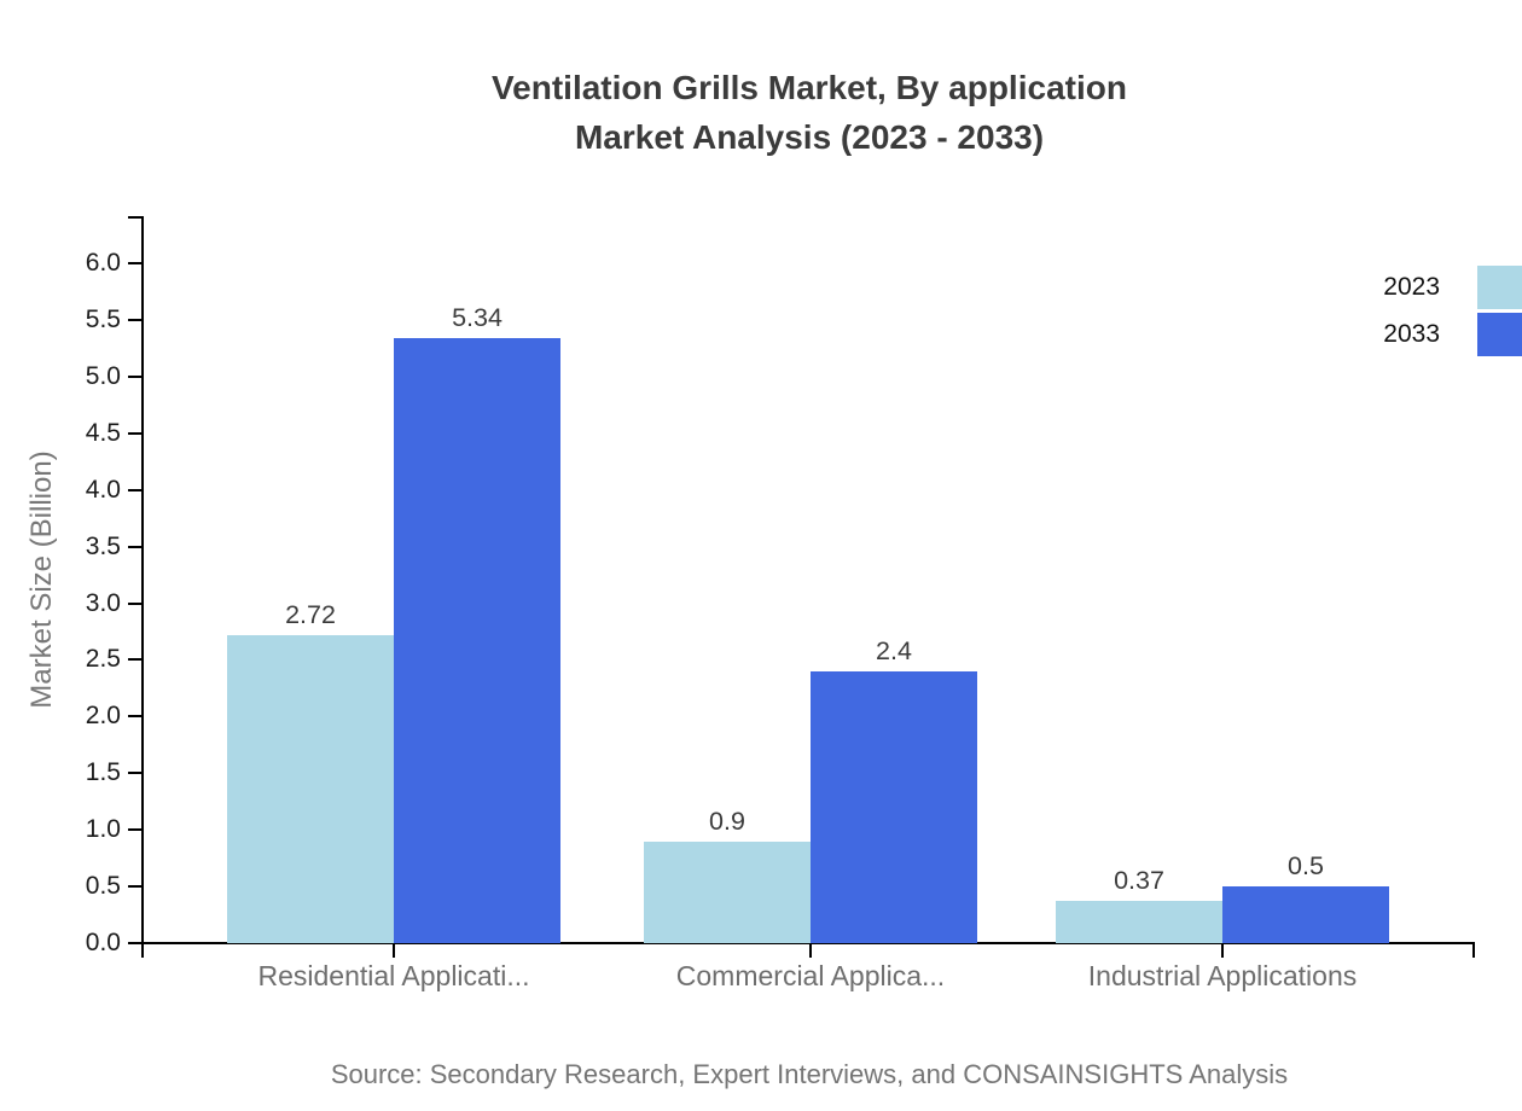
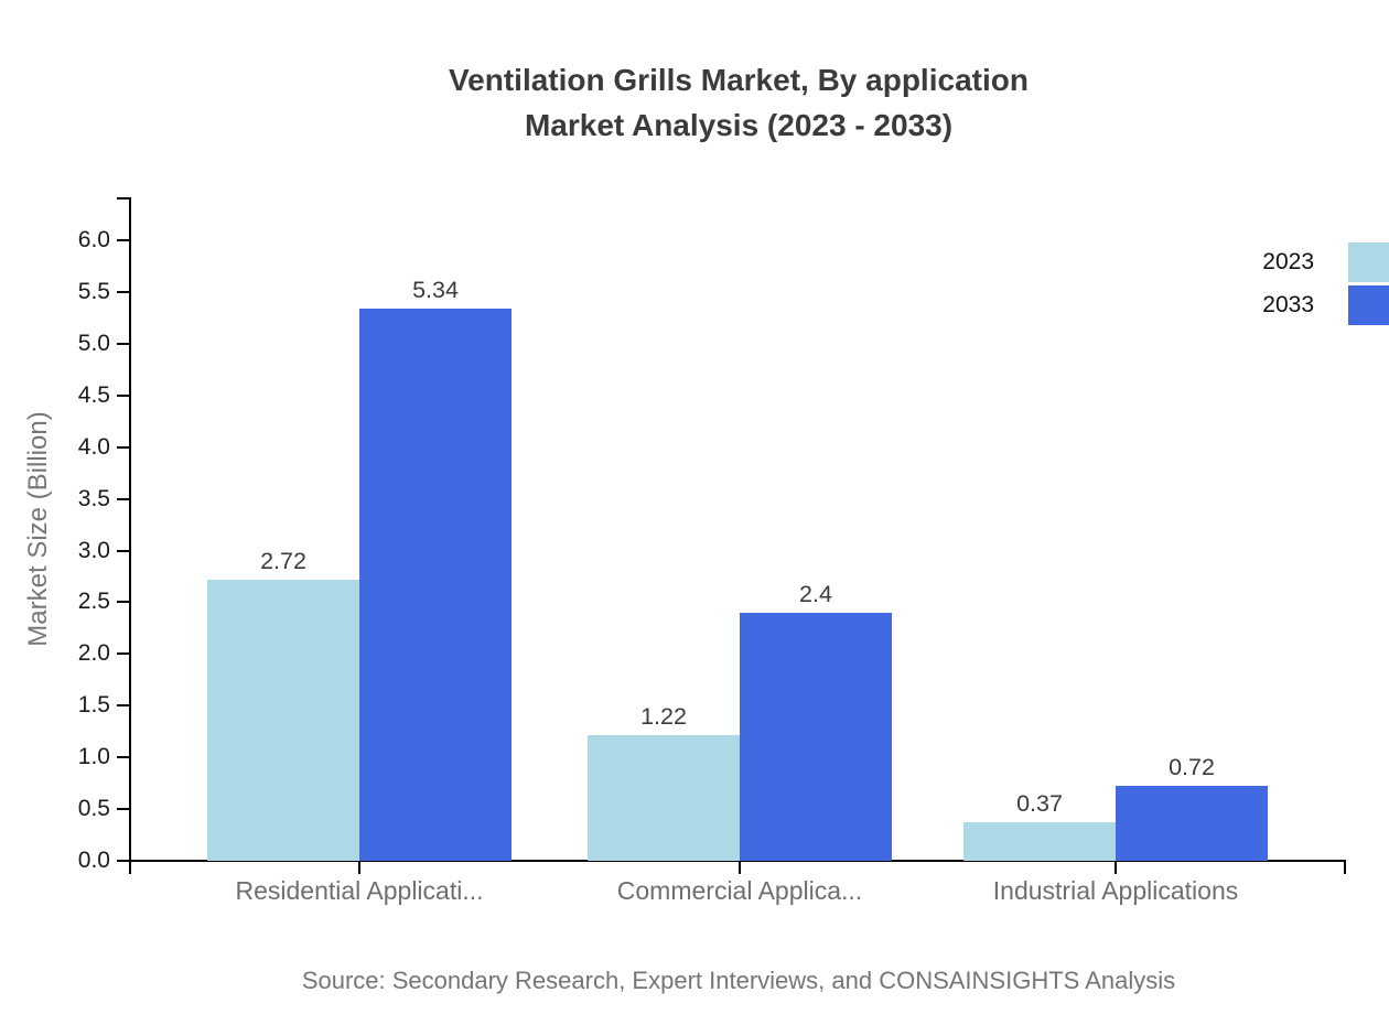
2023/Commercial Applica...: 0.9 -> 1.22
2033/Industrial Applications: 0.5 -> 0.72
